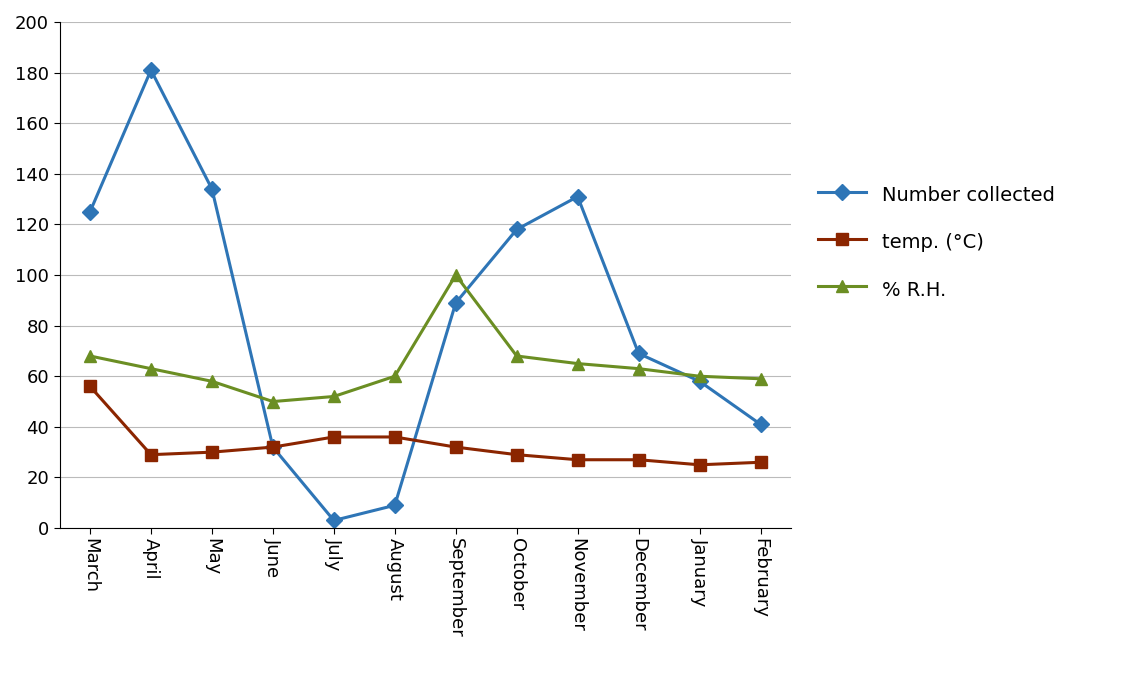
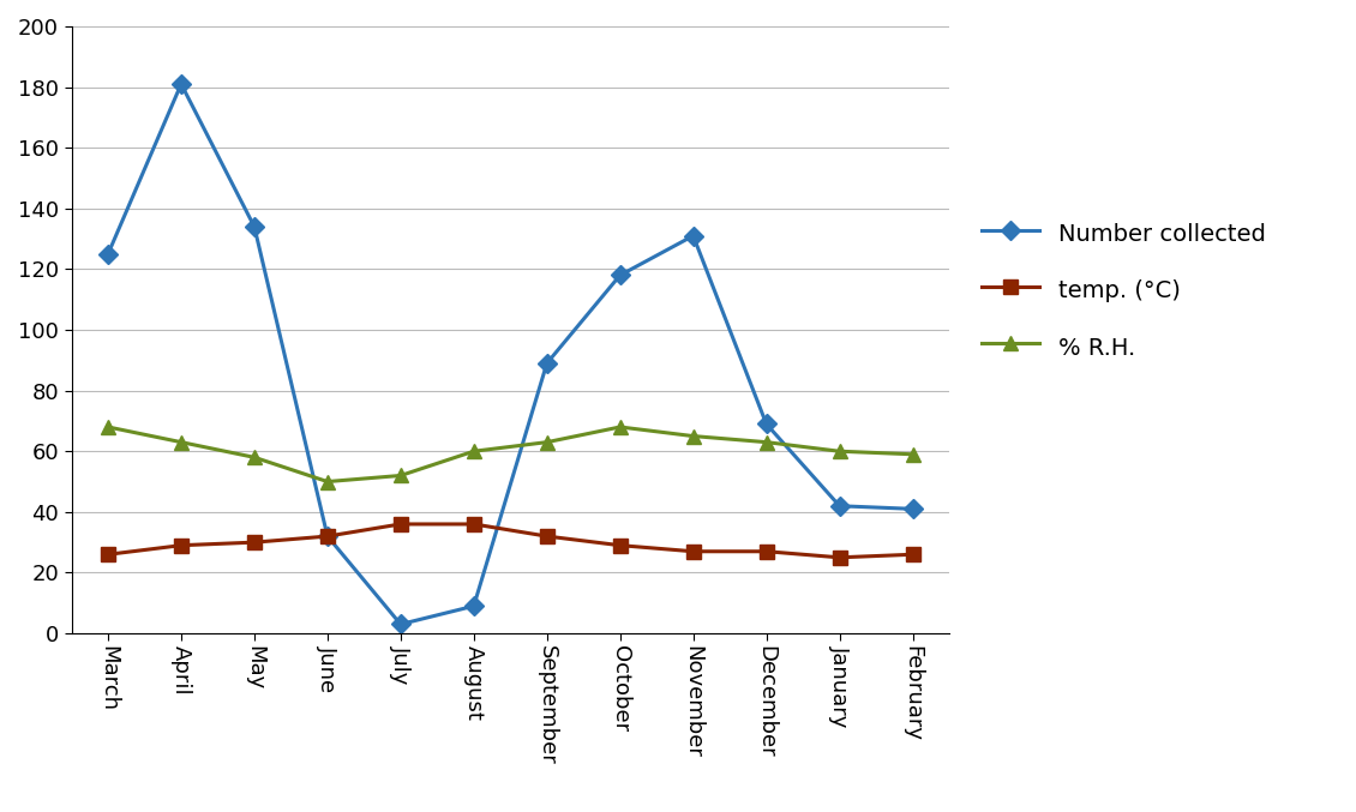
temp. (°C)/March: 56 -> 26
% R.H./September: 100 -> 63
Number collected/January: 58 -> 42
